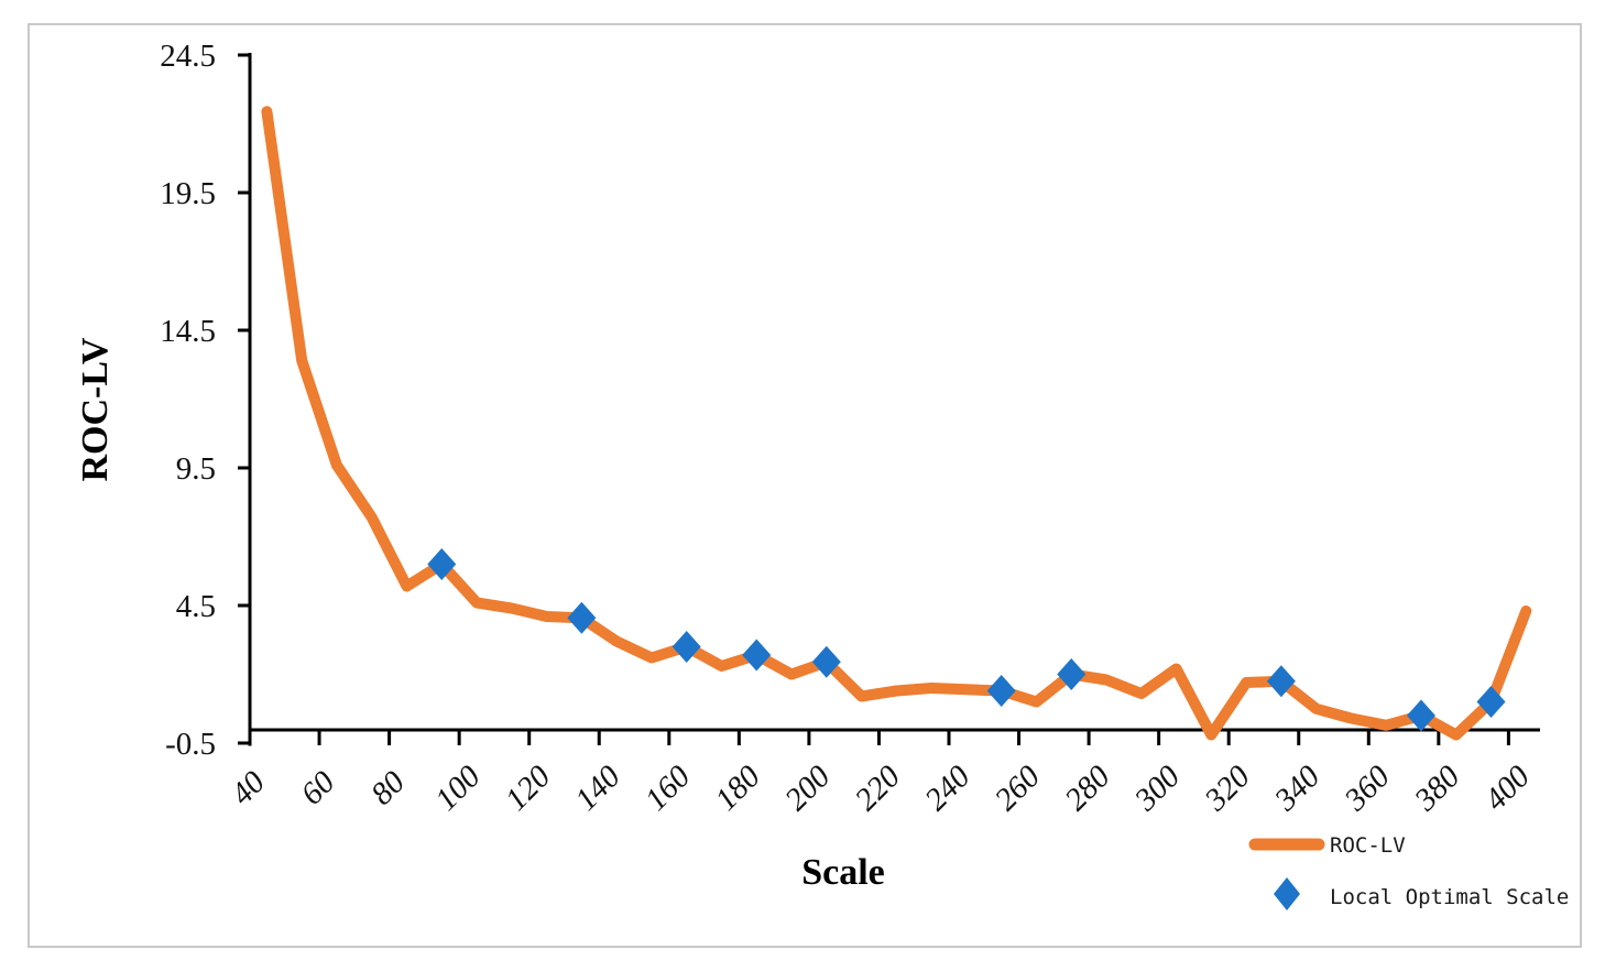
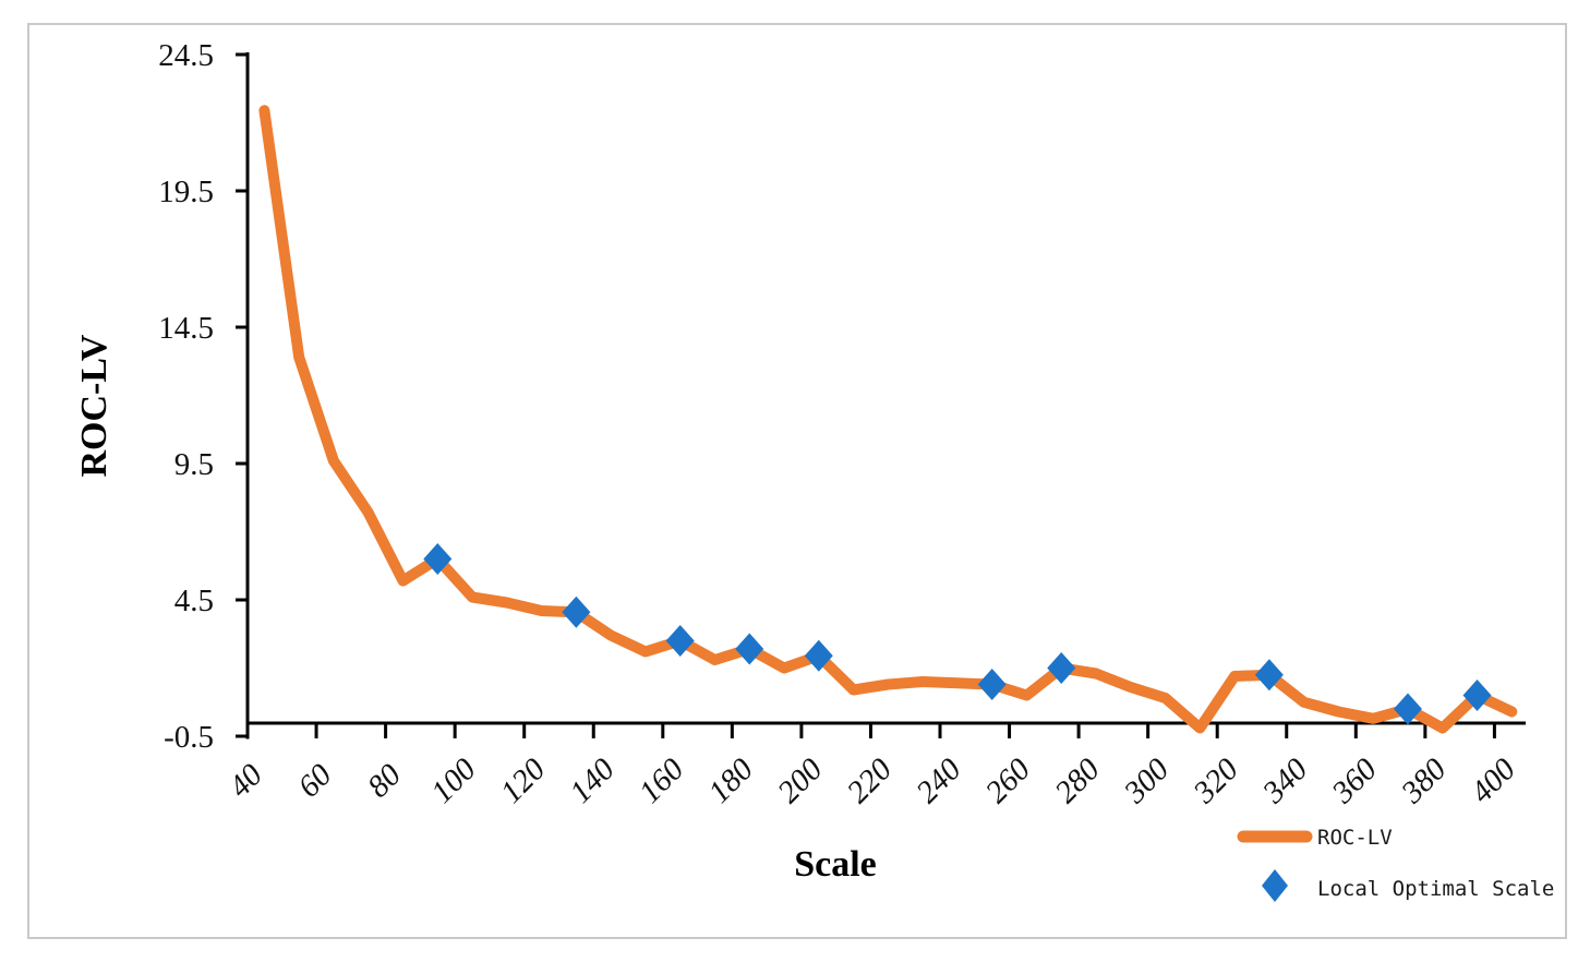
300: 2.2 -> 0.9
400: 4.3 -> 0.4
